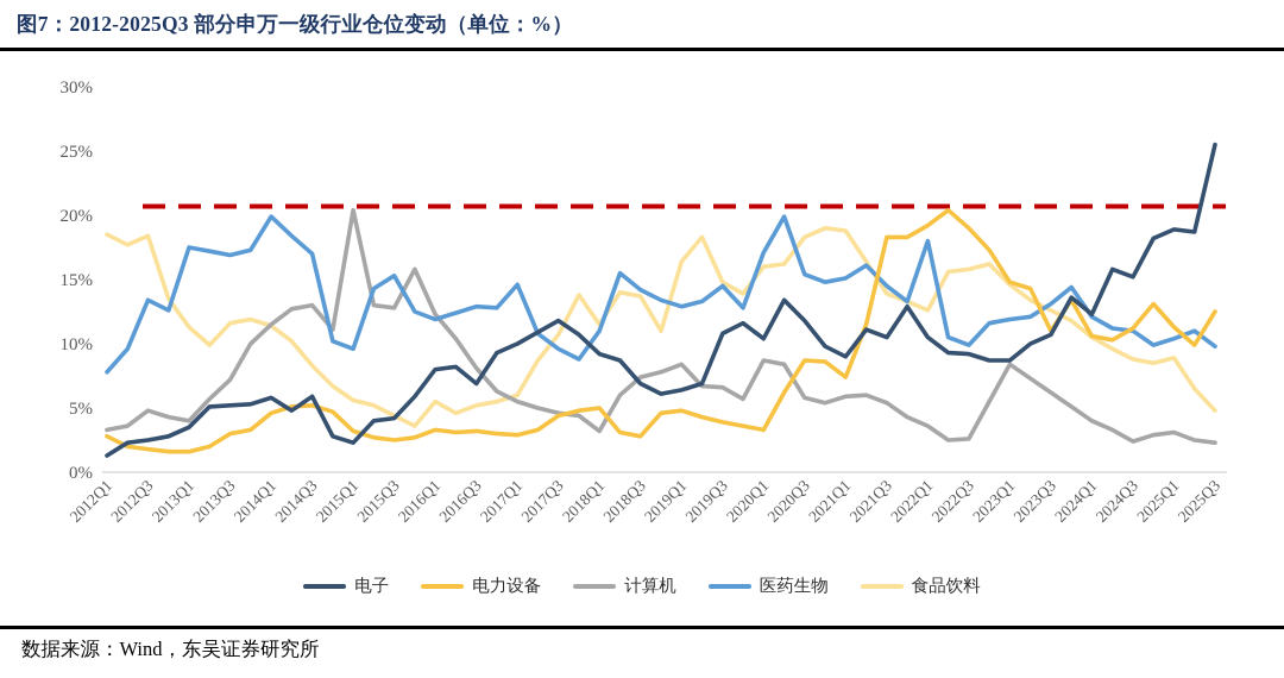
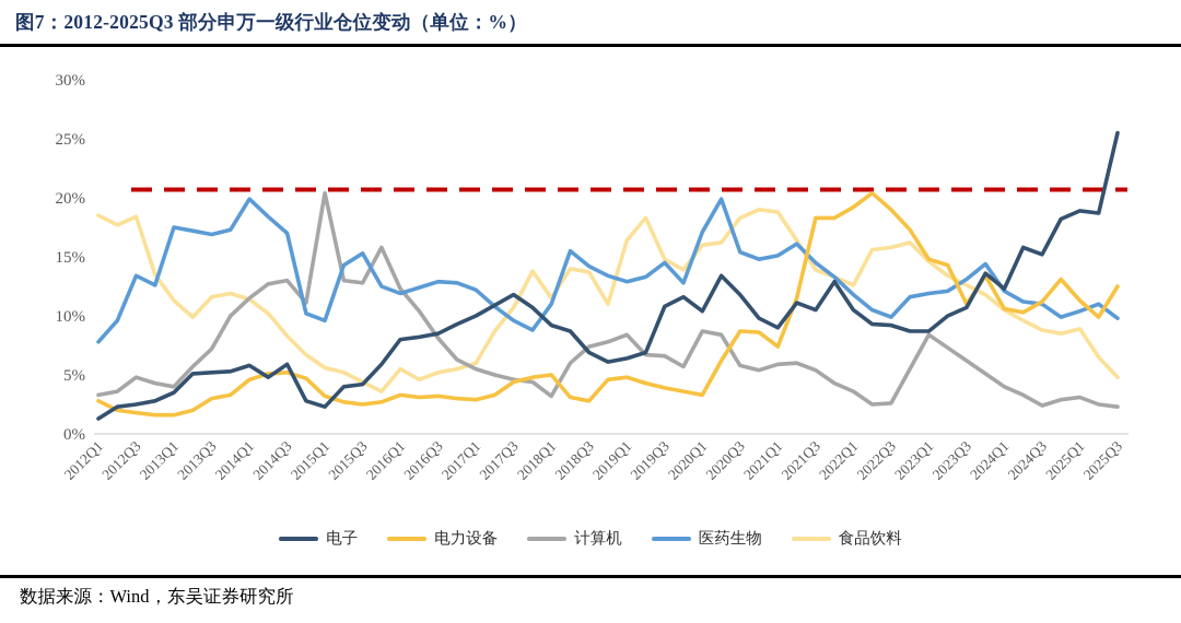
电子/2016Q3: 6.9% -> 8.5%
医药生物/2017Q1: 14.6% -> 12.2%
医药生物/2022Q1: 18.0% -> 11.8%
